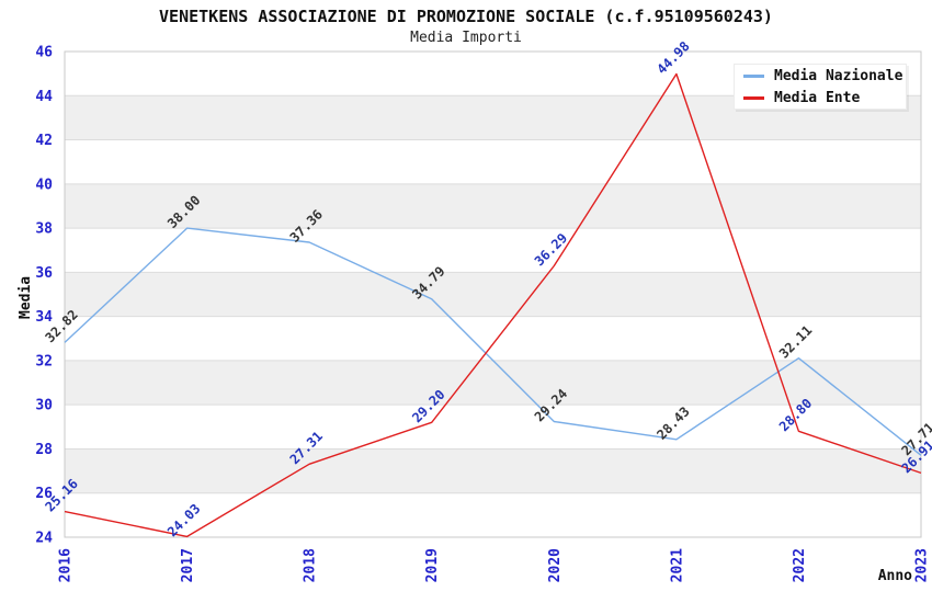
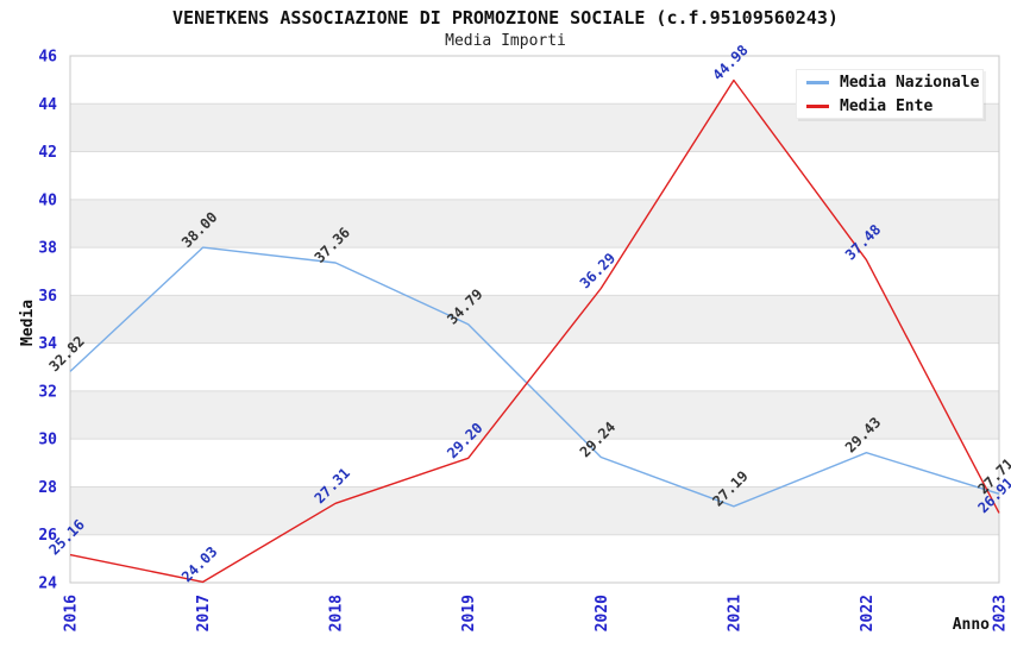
Media Nazionale/2021: 28.43 -> 27.19
Media Nazionale/2022: 32.11 -> 29.43
Media Ente/2022: 28.80 -> 37.48
